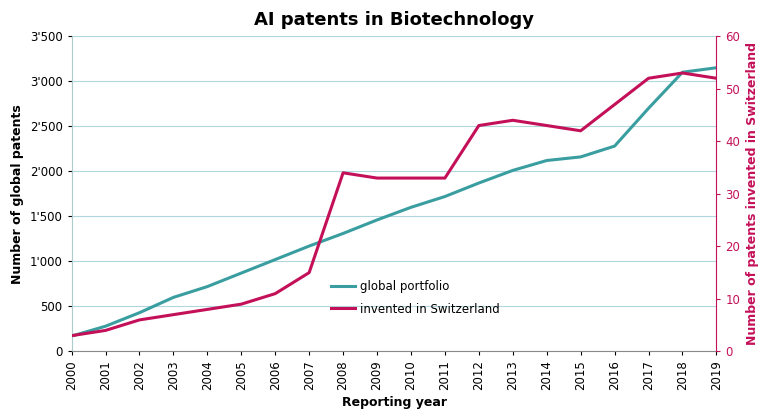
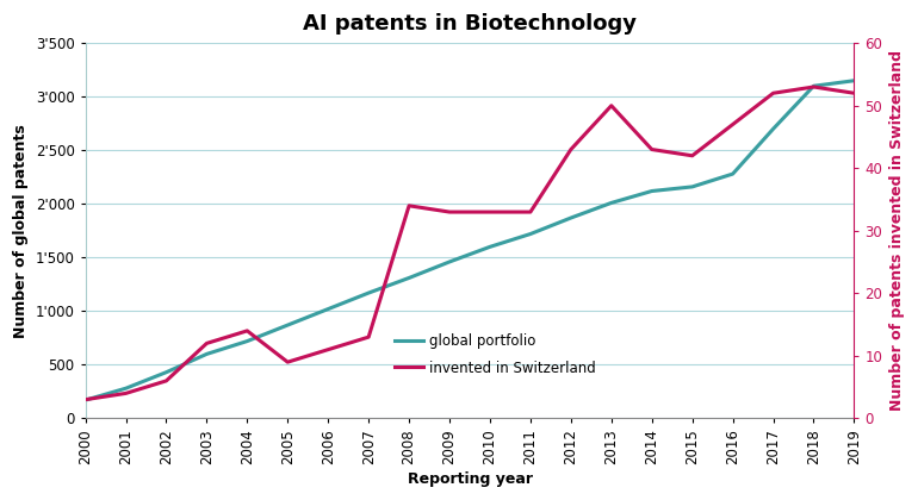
invented in Switzerland/2003: 7 -> 12
invented in Switzerland/2004: 8 -> 14
invented in Switzerland/2007: 15 -> 13
invented in Switzerland/2013: 44 -> 50
